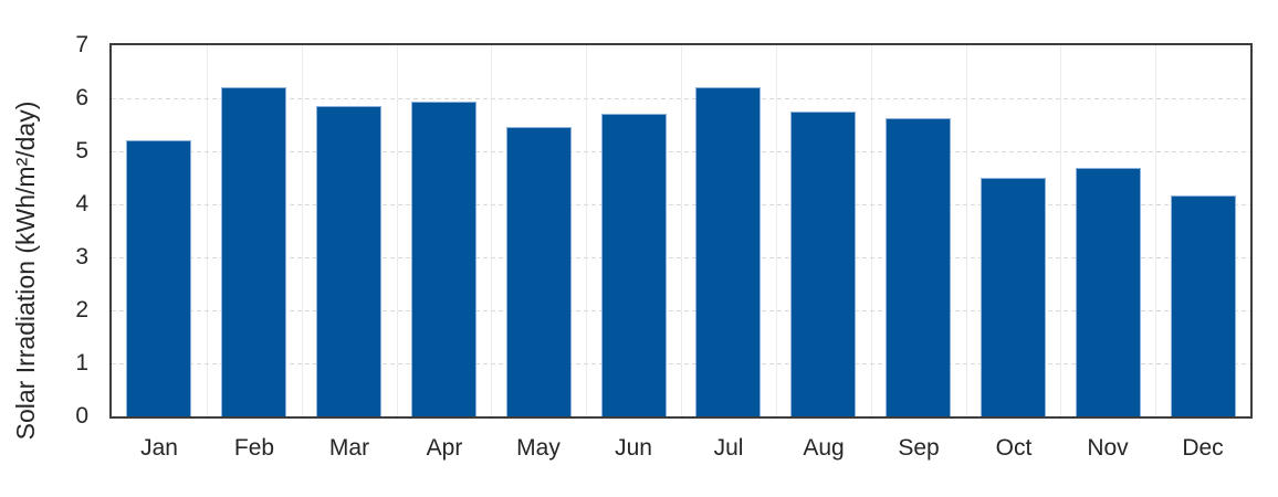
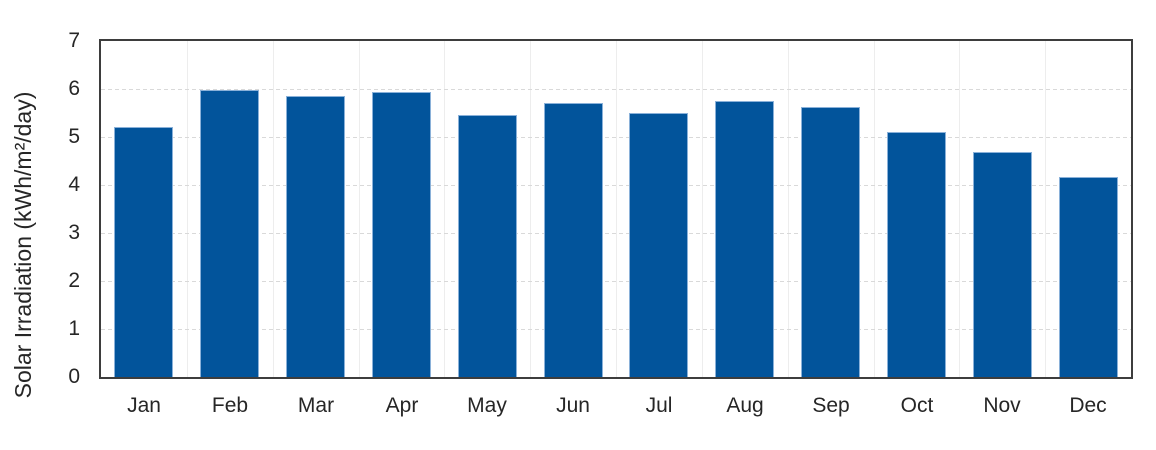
Feb: 6.2 -> 6.0
Jul: 6.2 -> 5.5
Oct: 4.5 -> 5.1
